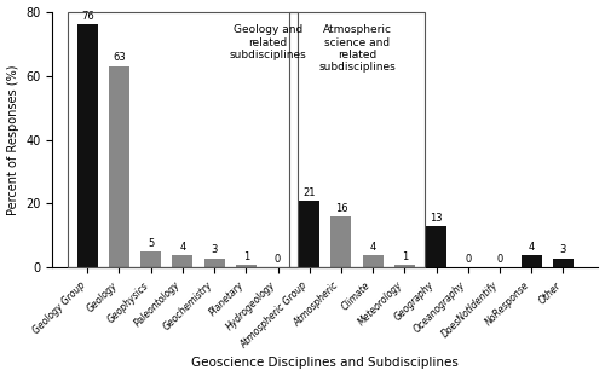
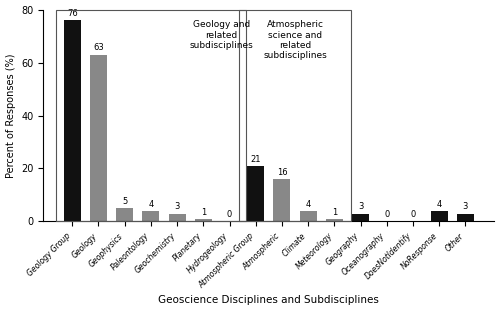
Geography: 13 -> 3
